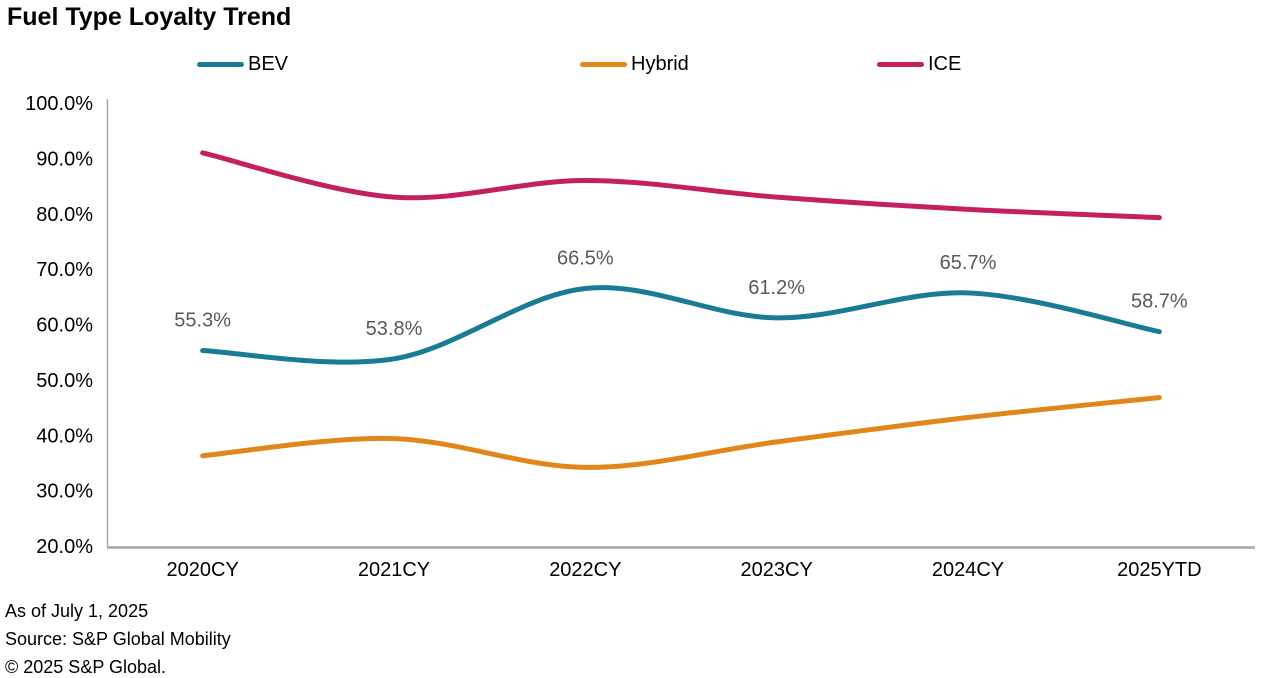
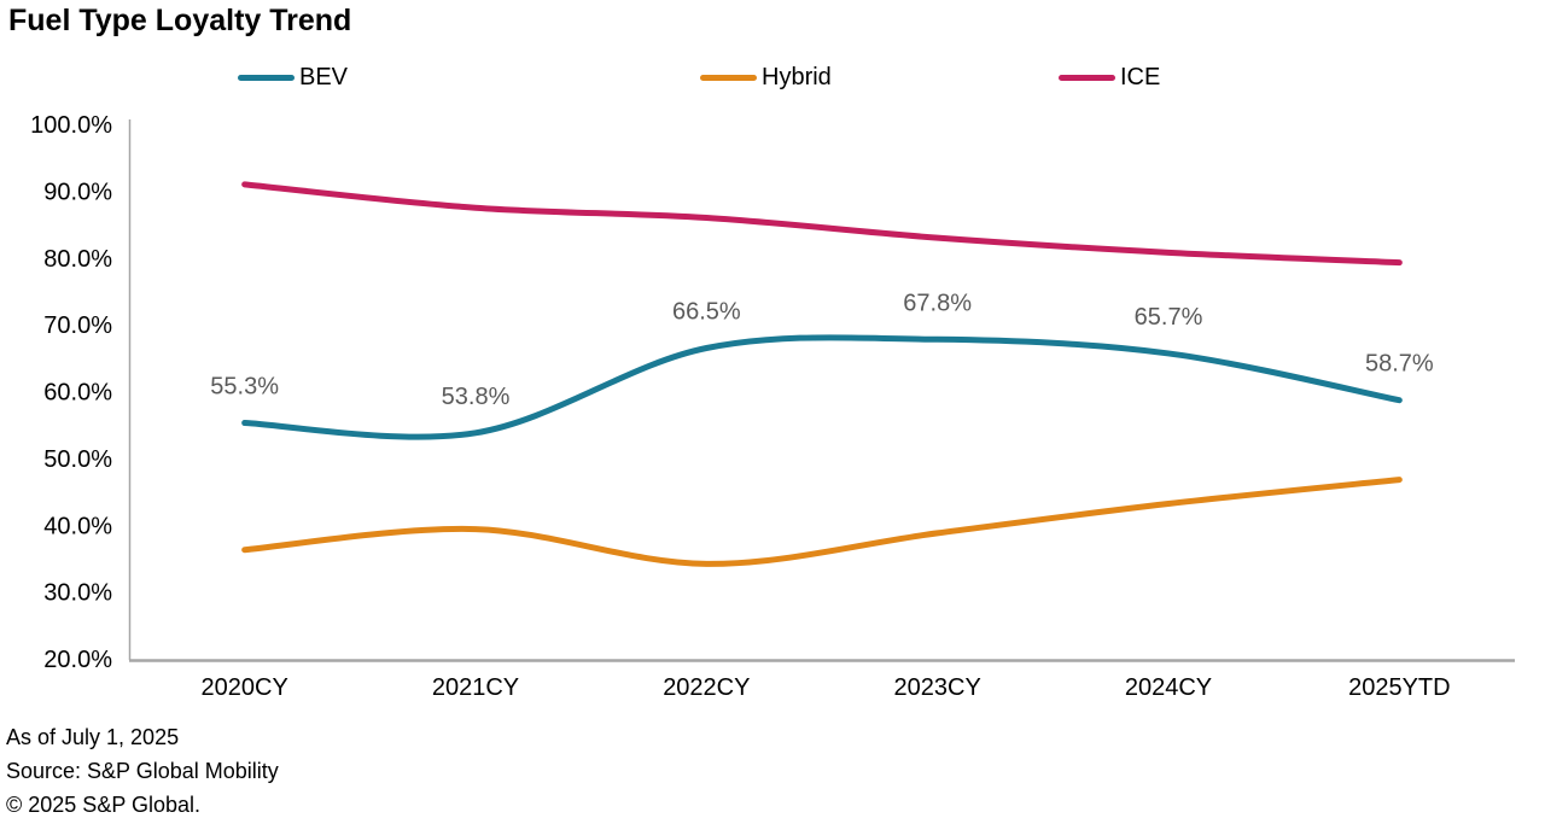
ICE/2021CY: 83% -> 88%
BEV/2023CY: 61.2% -> 67.8%
